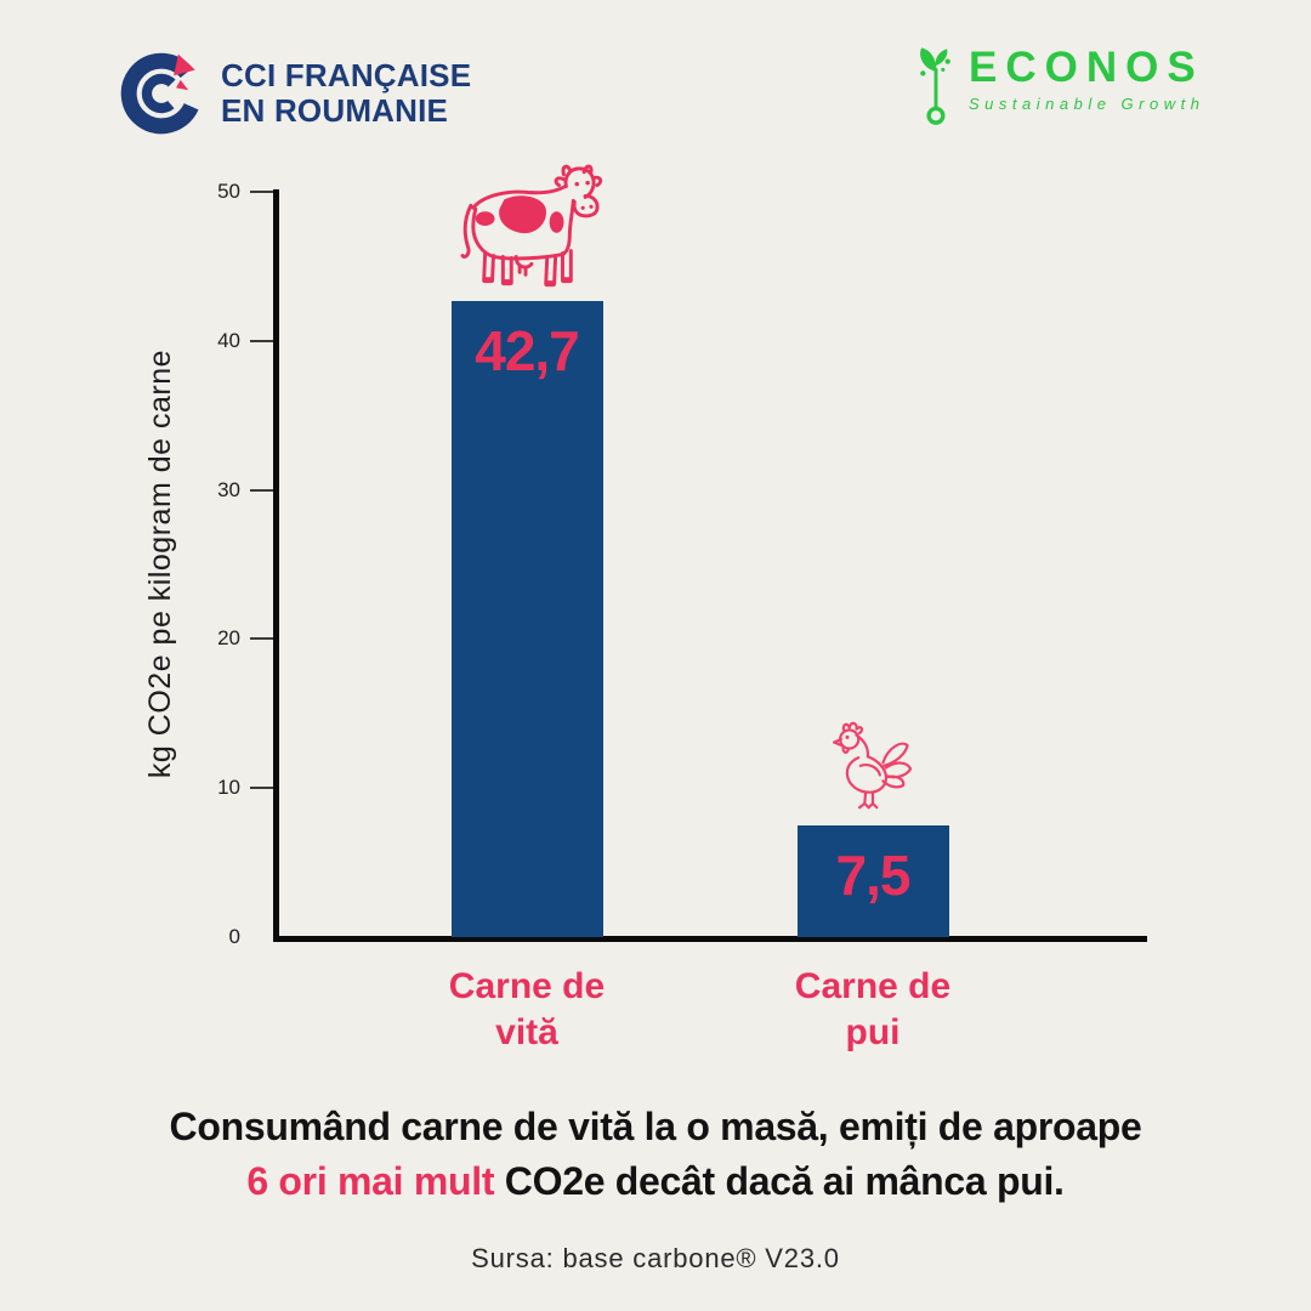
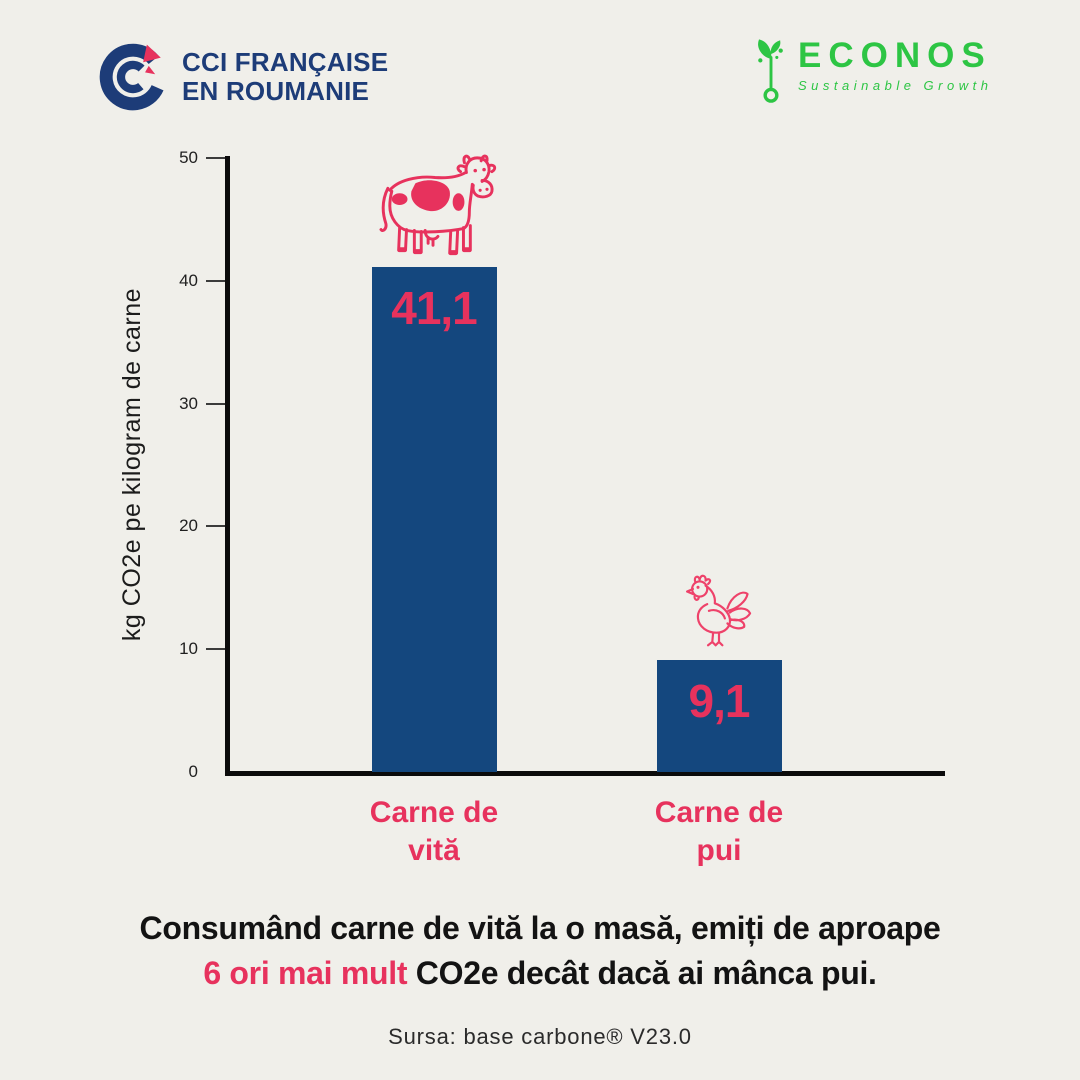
Carne de vită: 42,7 -> 41,1
Carne de pui: 7,5 -> 9,1
